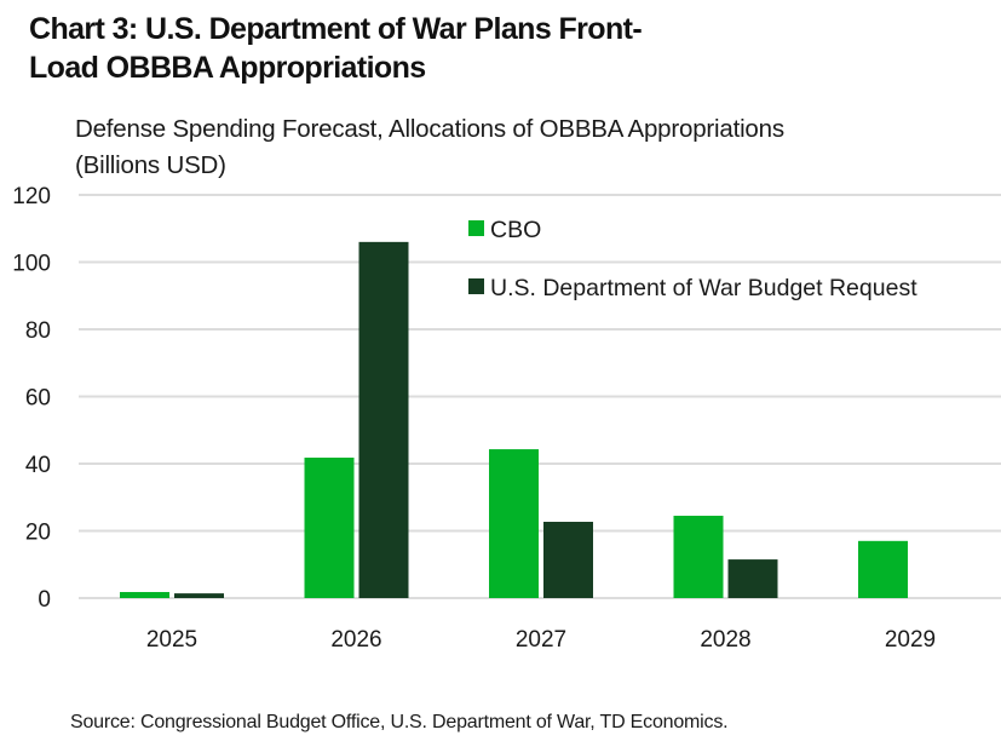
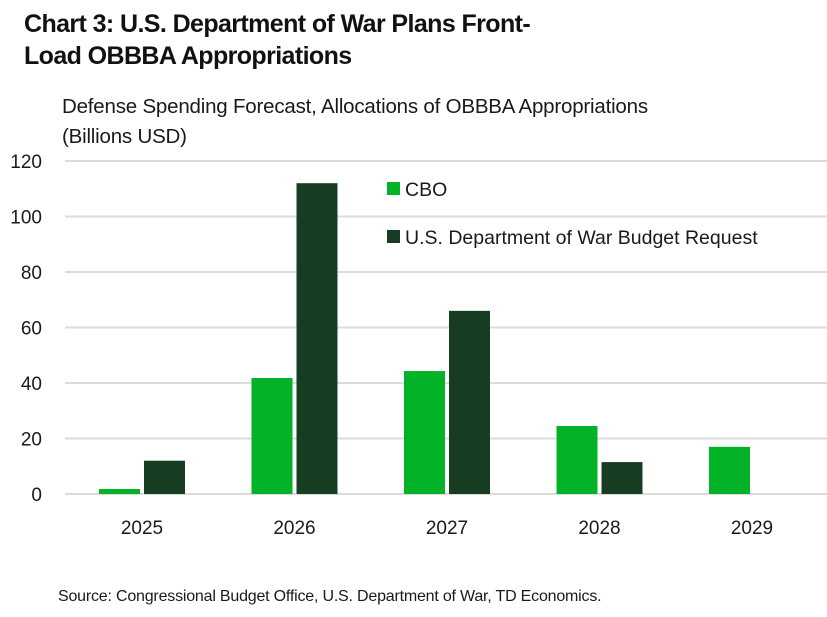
U.S. Department of War Budget Request/2025: 1 -> 12
U.S. Department of War Budget Request/2026: 106 -> 112
U.S. Department of War Budget Request/2027: 23 -> 66
